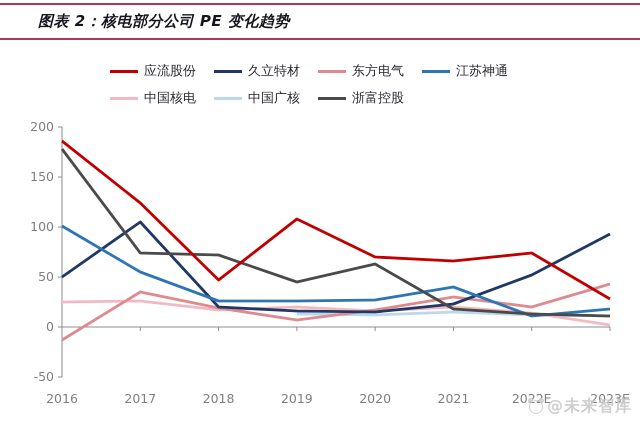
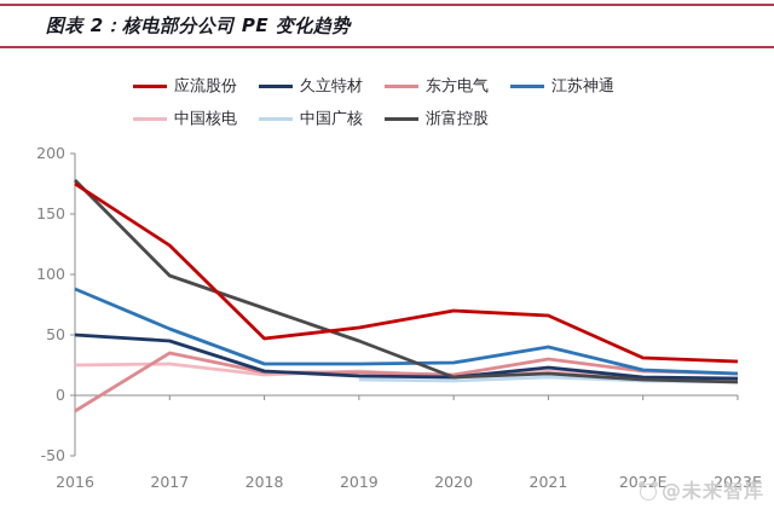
应流股份/2016: 186 -> 175
江苏神通/2016: 101 -> 88
久立特材/2017: 105 -> 45
浙富控股/2017: 74 -> 99
应流股份/2019: 108 -> 56
东方电气/2019: 7 -> 19
浙富控股/2020: 63 -> 15
应流股份/2022E: 74 -> 31
久立特材/2022E: 52 -> 15
江苏神通/2022E: 11 -> 21
久立特材/2023E: 93 -> 14
东方电气/2023E: 43 -> 18
中国核电/2023E: 2 -> 13
